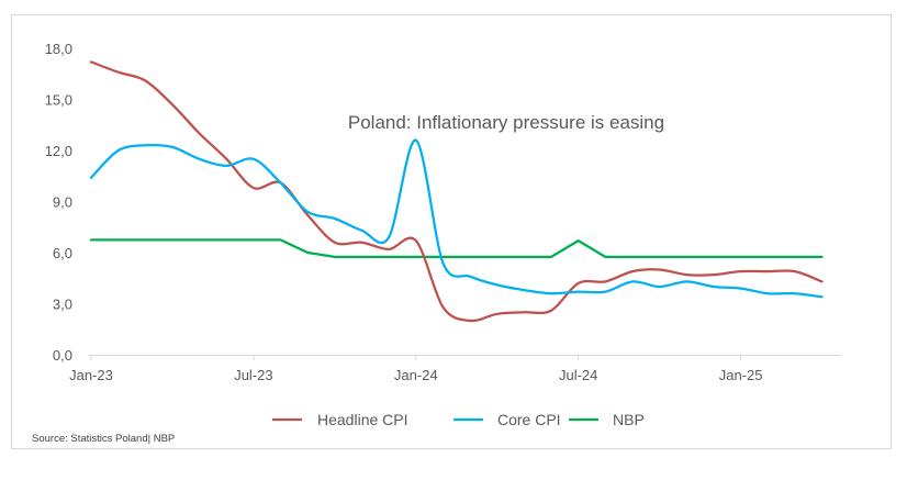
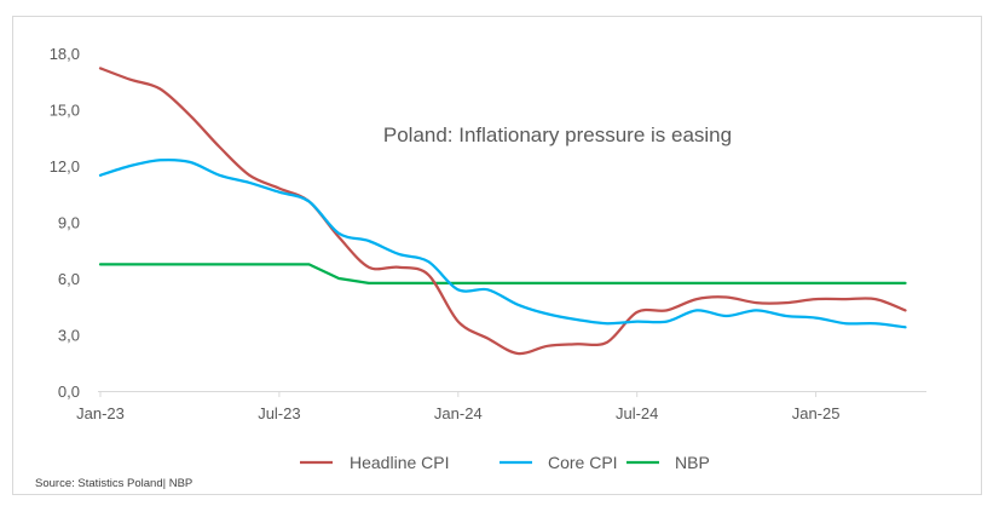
Core CPI/Jan-23: 10,4 -> 11,5
Headline CPI/Jul-23: 9,8 -> 10,8
Core CPI/Jul-23: 11,5 -> 10,6
Headline CPI/Jan-24: 6,7 -> 3,7
Core CPI/Jan-24: 12,6 -> 5,4
NBP/Jul-24: 6,7 -> 5,8
